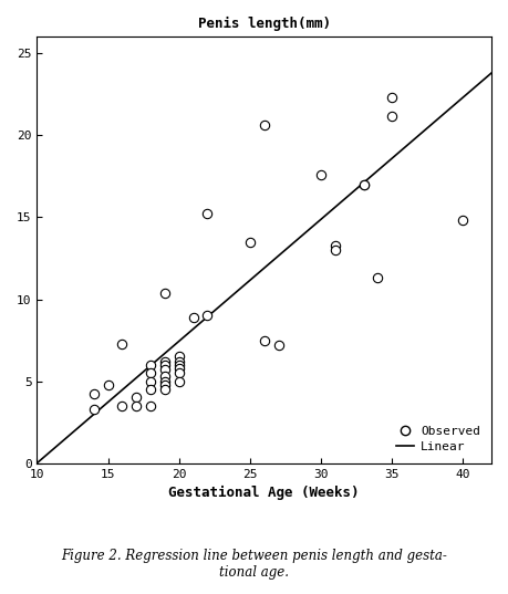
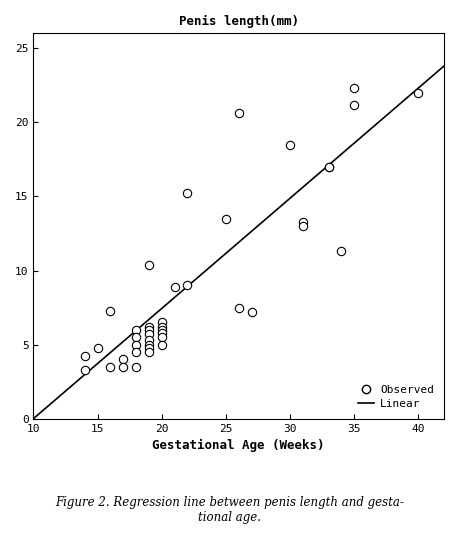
30: 17.6 -> 18.5
40: 14.8 -> 22.0
